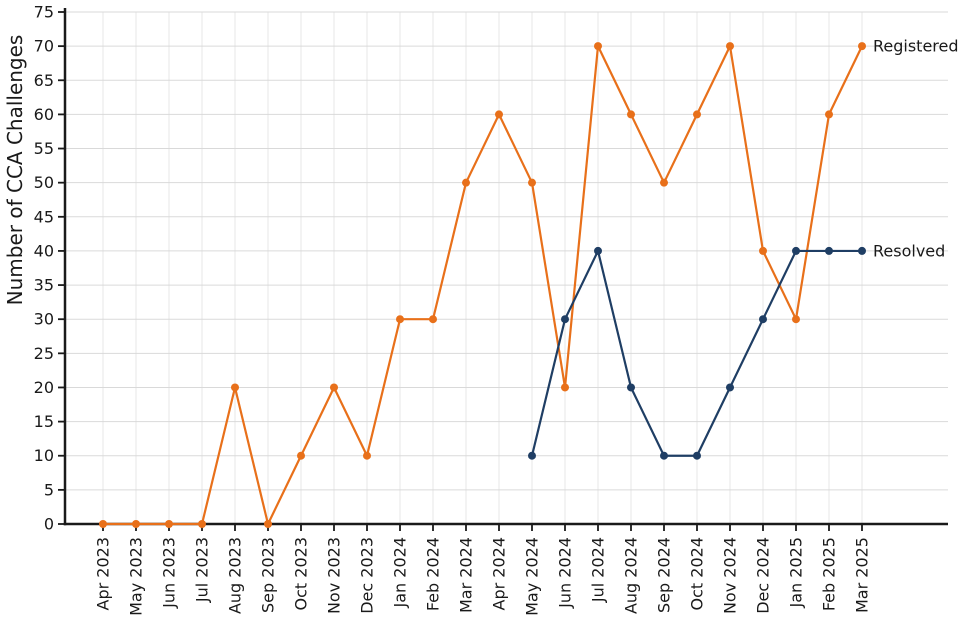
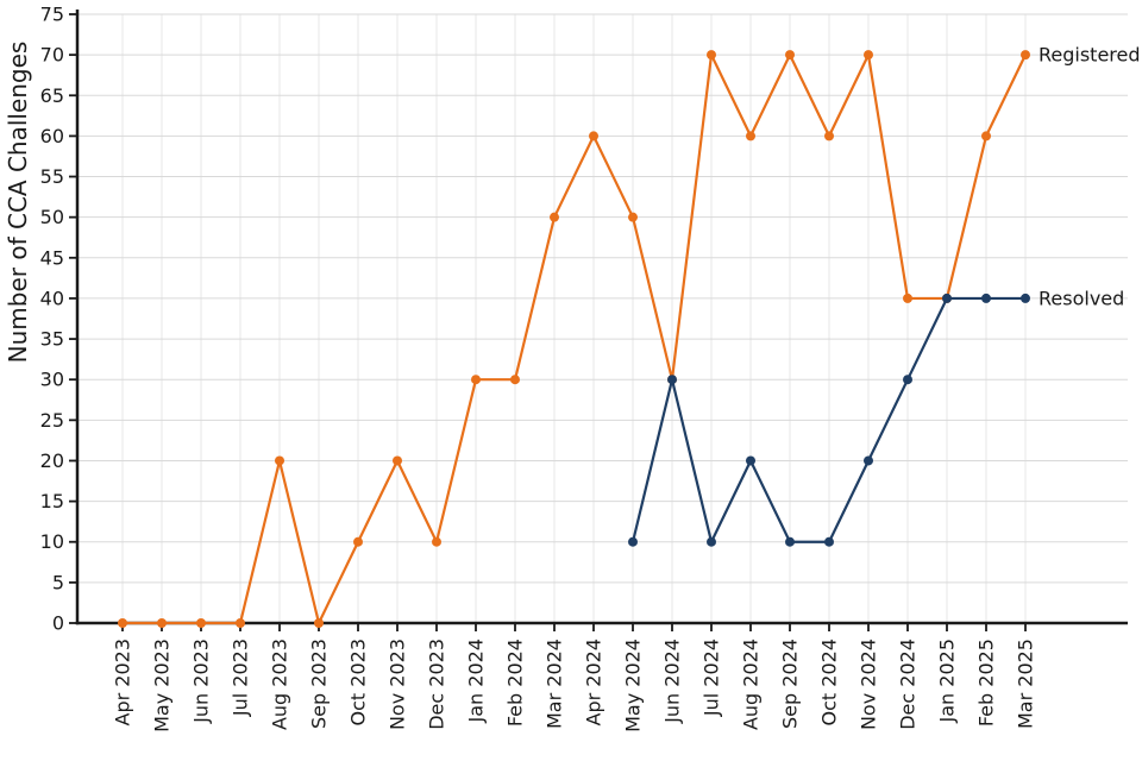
Registered/Jun 2024: 20 -> 30
Resolved/Jul 2024: 40 -> 10
Registered/Sep 2024: 50 -> 70
Registered/Jan 2025: 30 -> 40
